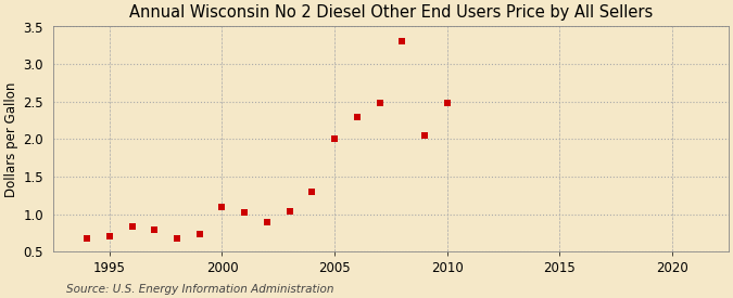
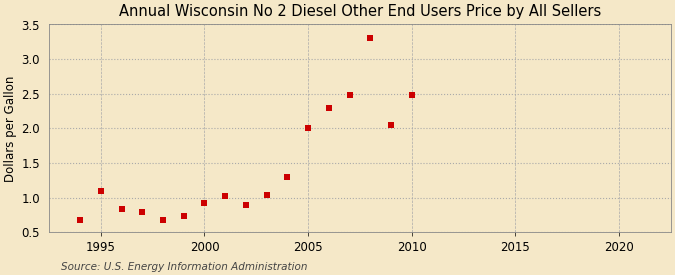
1995: 0.70 -> 1.10
2000: 1.10 -> 0.92
